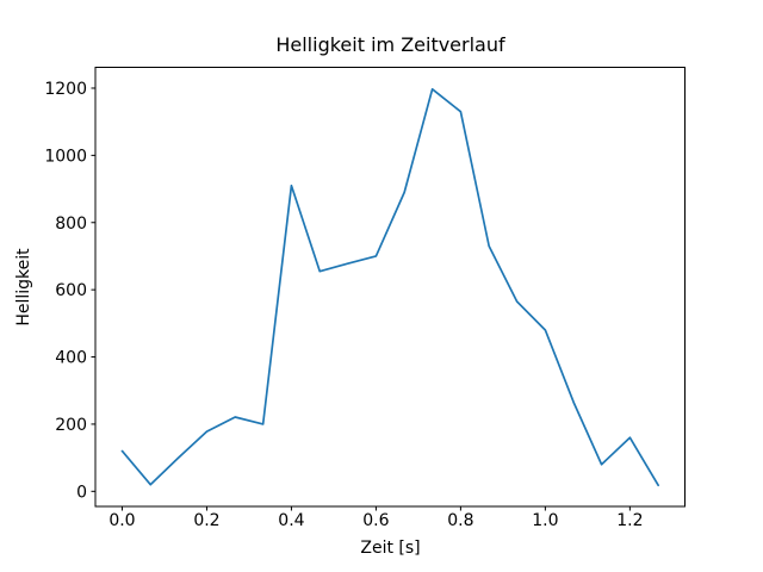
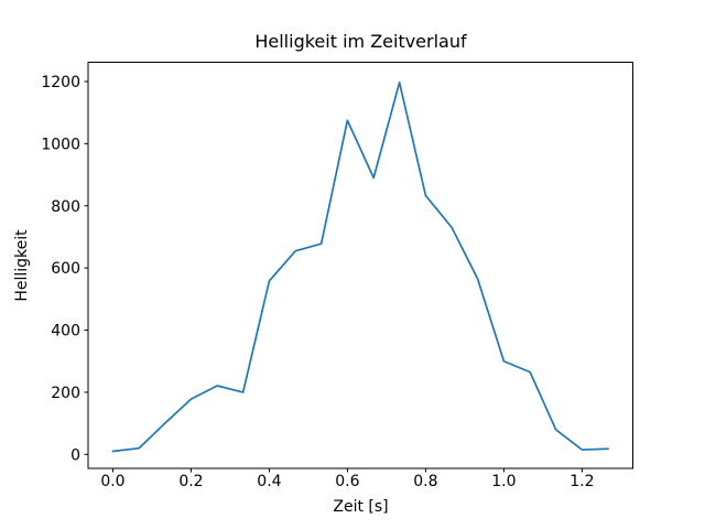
0.0: 120 -> 10
0.4: 910 -> 560
0.6: 700 -> 1080
0.8: 1130 -> 830
1.0: 480 -> 300
1.2: 160 -> 20
